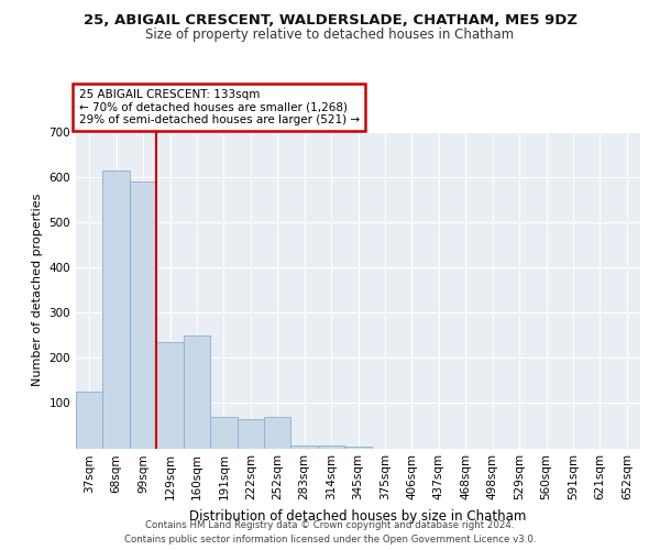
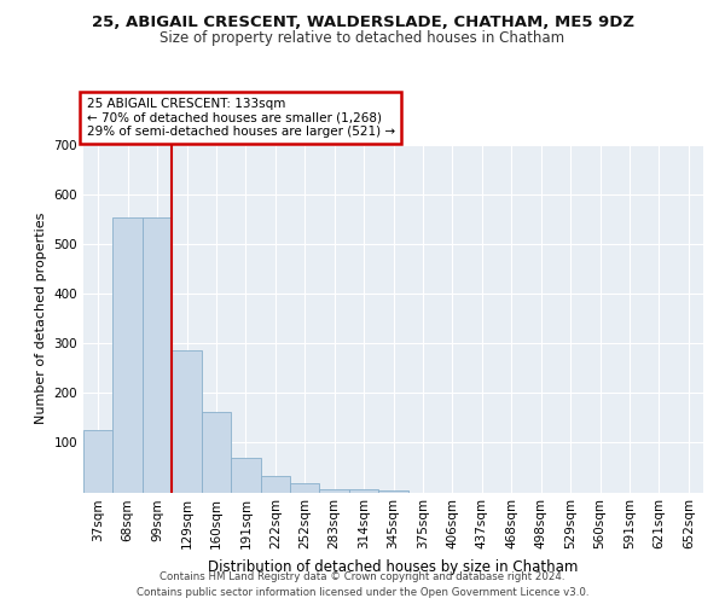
68sqm: 615 -> 555
99sqm: 590 -> 555
129sqm: 235 -> 285
160sqm: 250 -> 163
222sqm: 65 -> 32
252sqm: 70 -> 18
